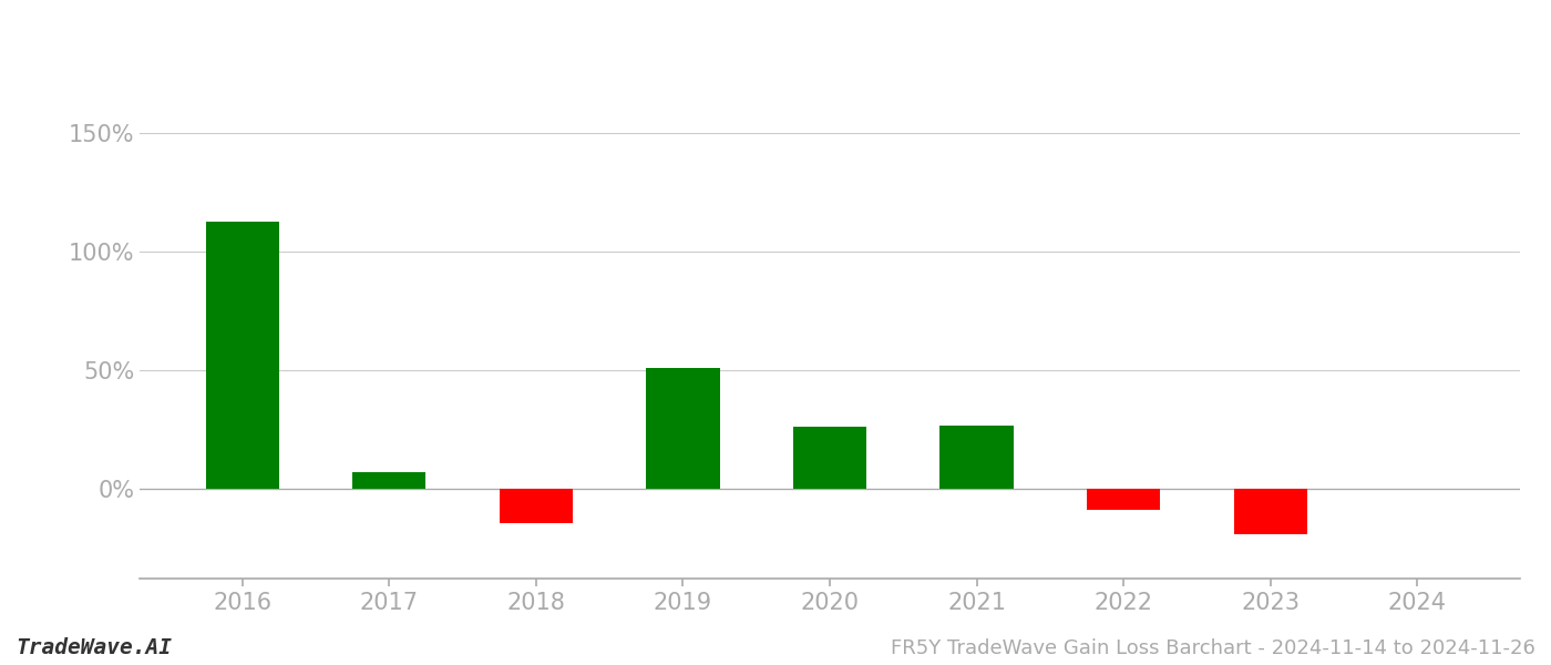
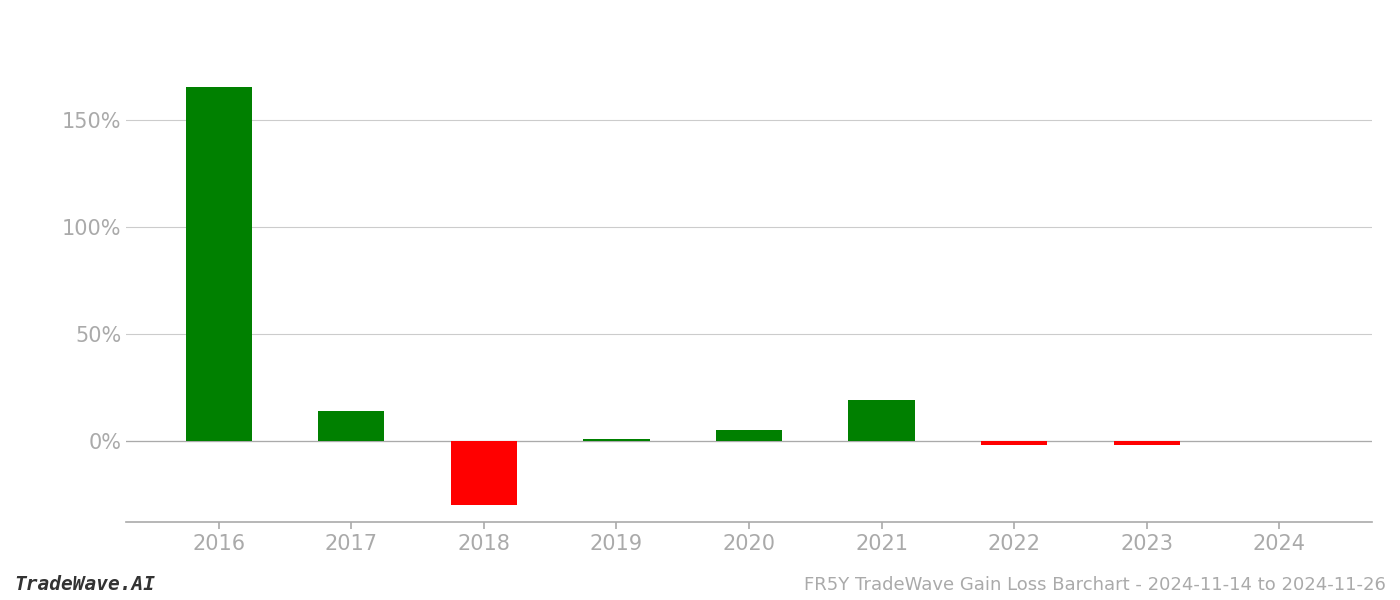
2016: 112.5% -> 165.5%
2017: 7.0% -> 14.0%
2018: -14.5% -> -30.0%
2019: 51.0% -> 1.0%
2020: 26.0% -> 5.0%
2021: 26.5% -> 19.0%
2022: -9.0% -> -1.8%
2023: -19.5% -> -1.8%
